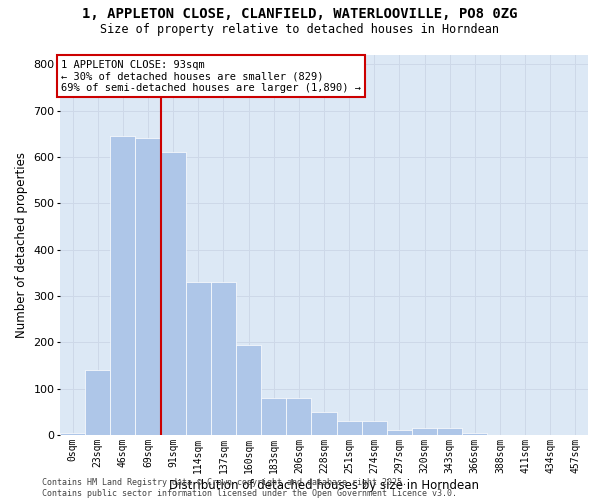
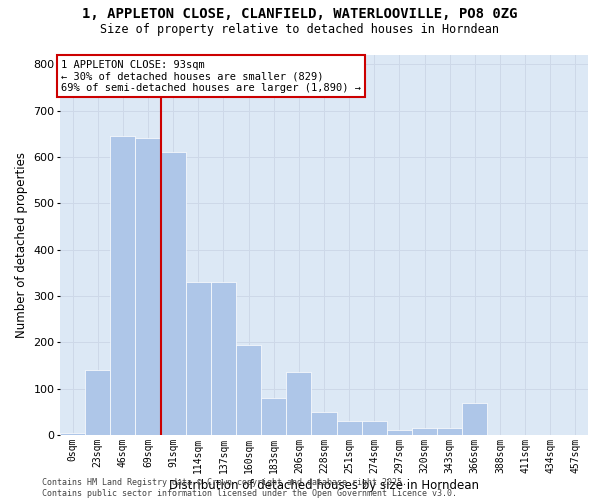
206sqm: 80 -> 135
366sqm: 5 -> 70
